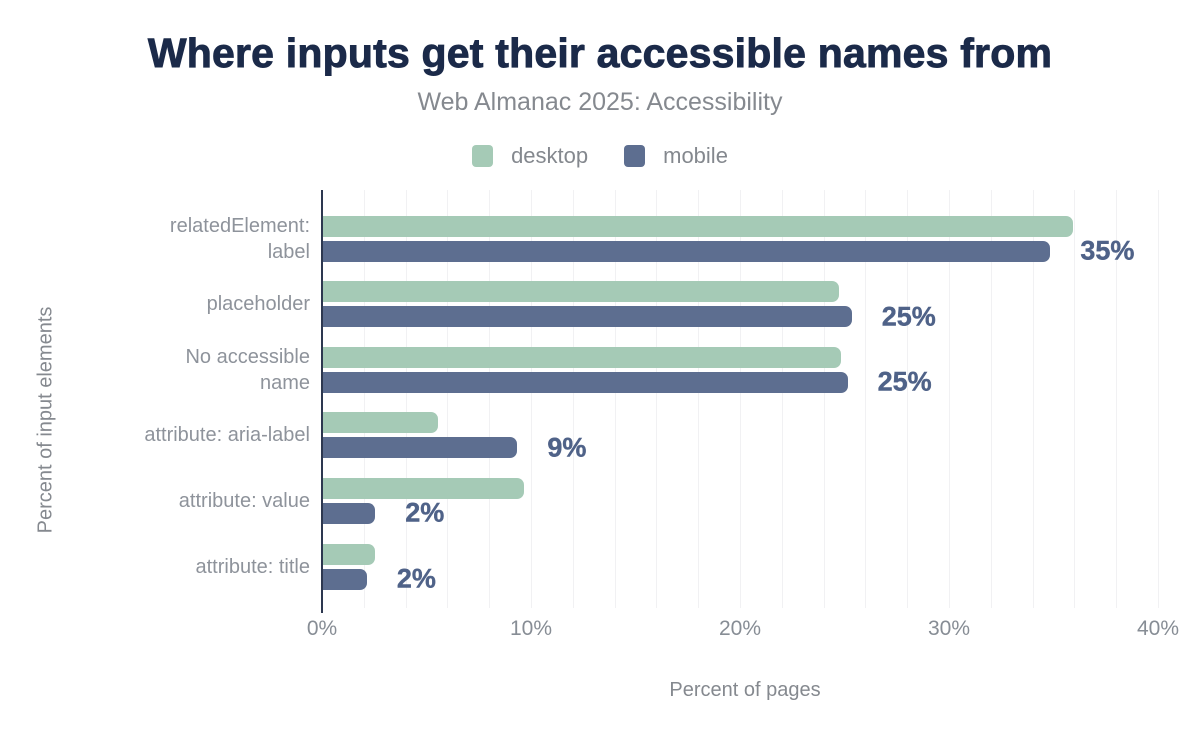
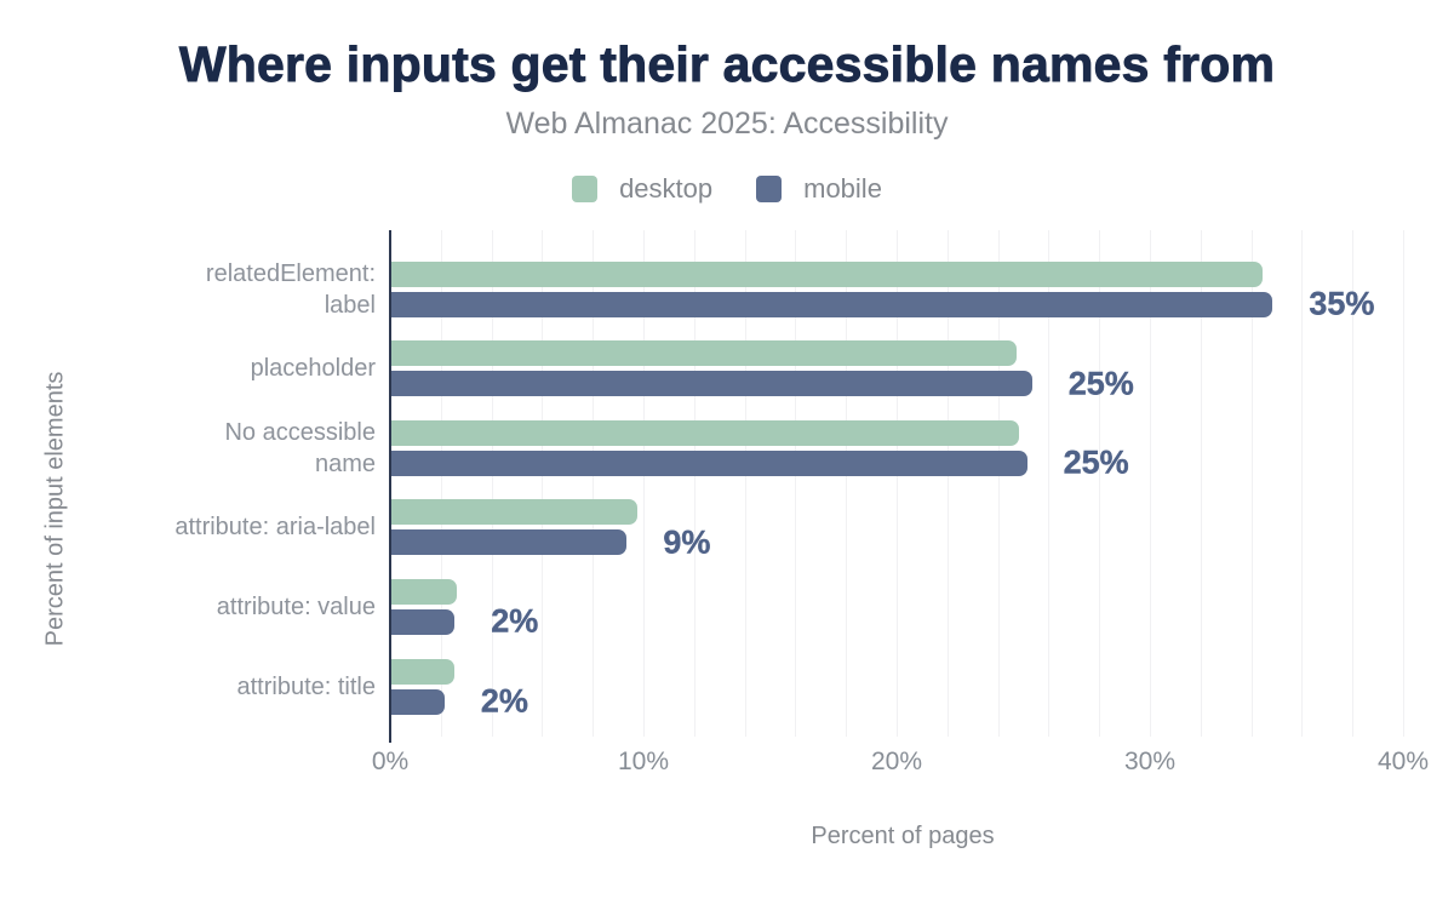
desktop/relatedElement: label: 35.9% -> 34.4%
desktop/attribute: aria-label: 5.5% -> 9.7%
desktop/attribute: value: 9.6% -> 2.6%
